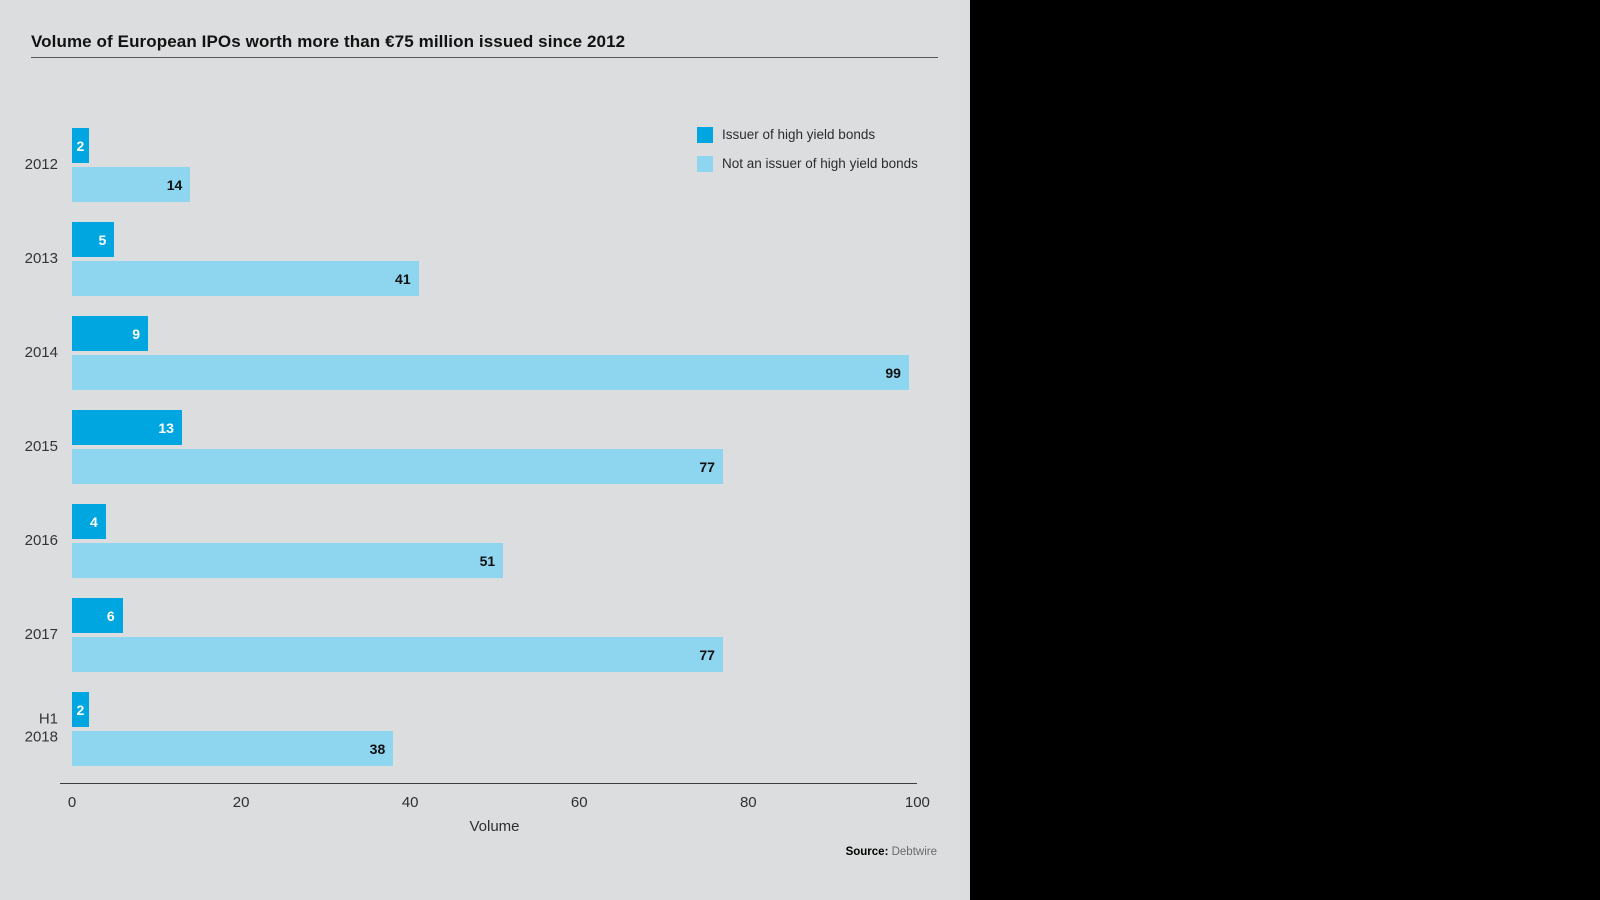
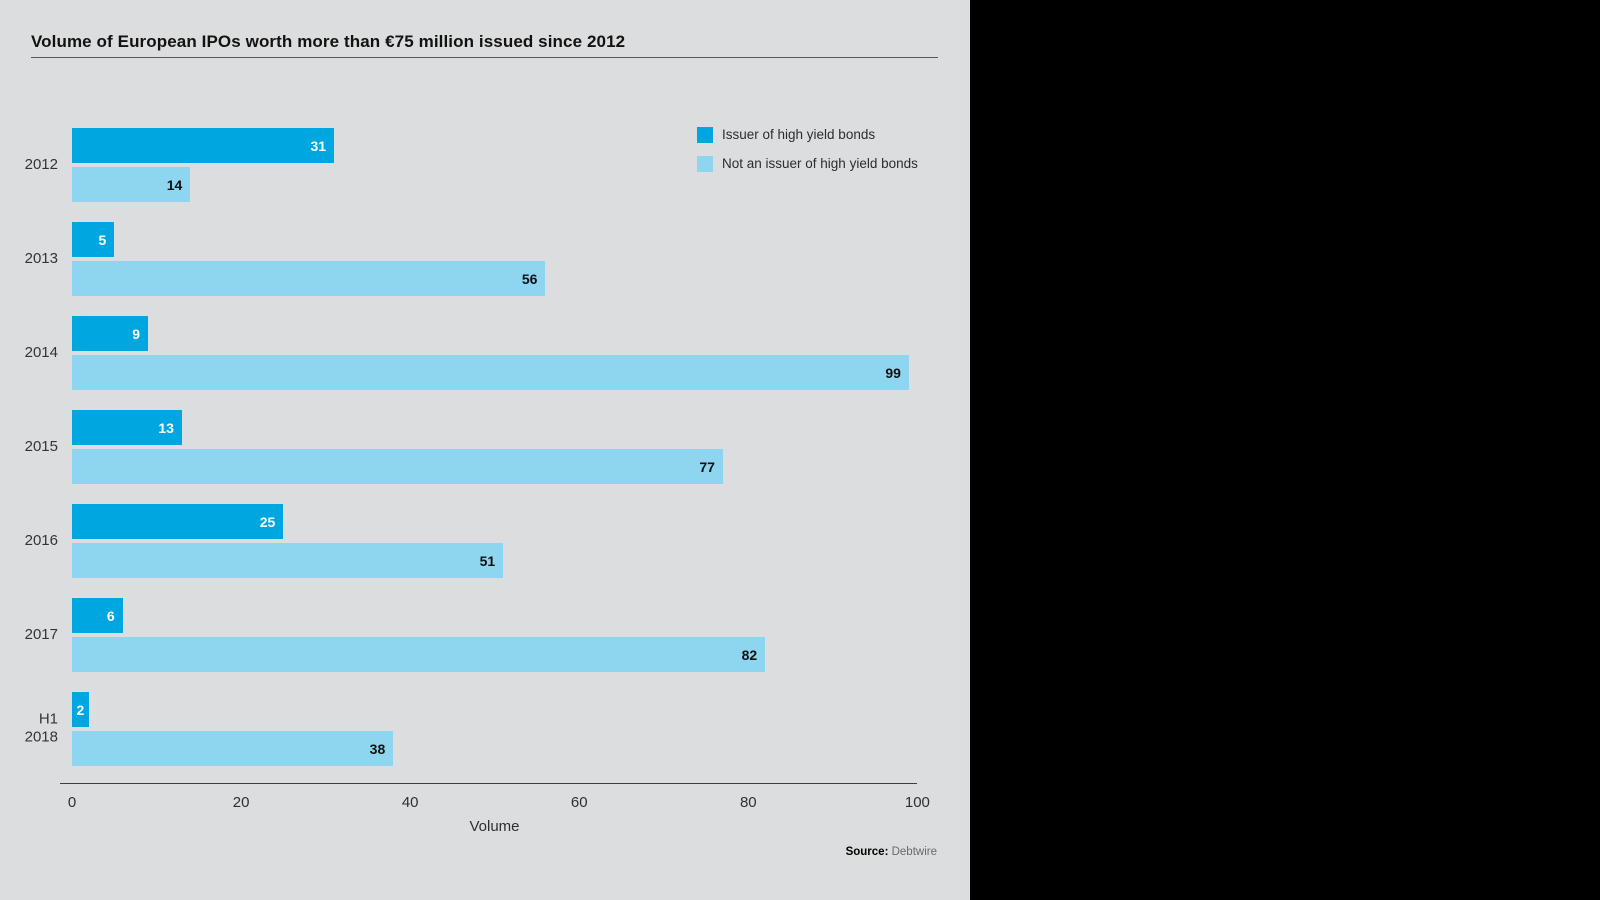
Issuer of high yield bonds/2012: 2 -> 31
Not an issuer of high yield bonds/2013: 41 -> 56
Issuer of high yield bonds/2016: 4 -> 25
Not an issuer of high yield bonds/2017: 77 -> 82
